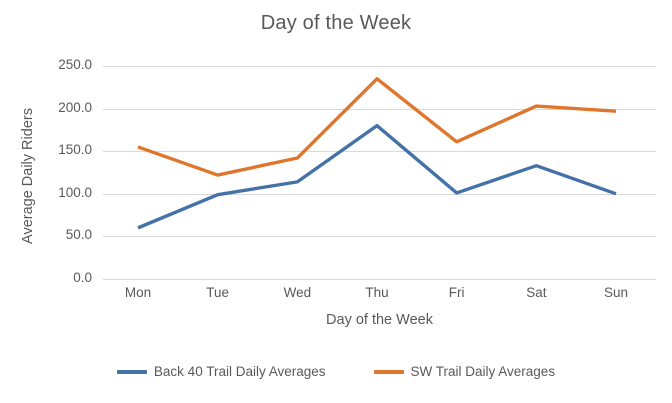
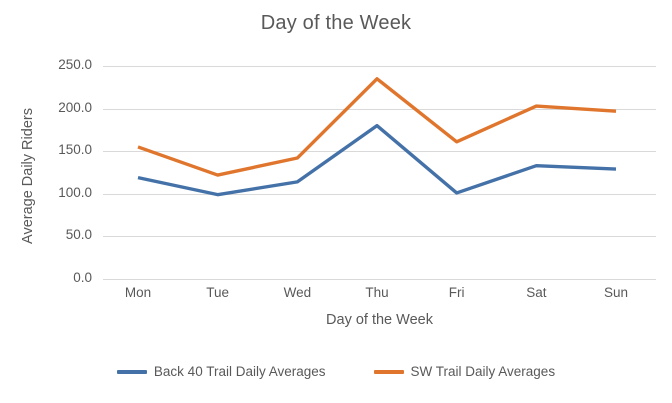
Back 40 Trail Daily Averages/Mon: 60 -> 120
Back 40 Trail Daily Averages/Sun: 100 -> 130
